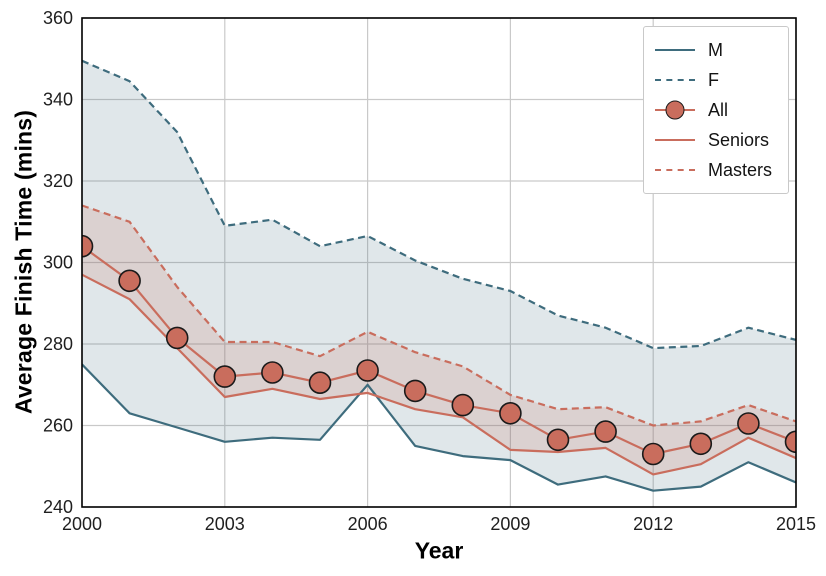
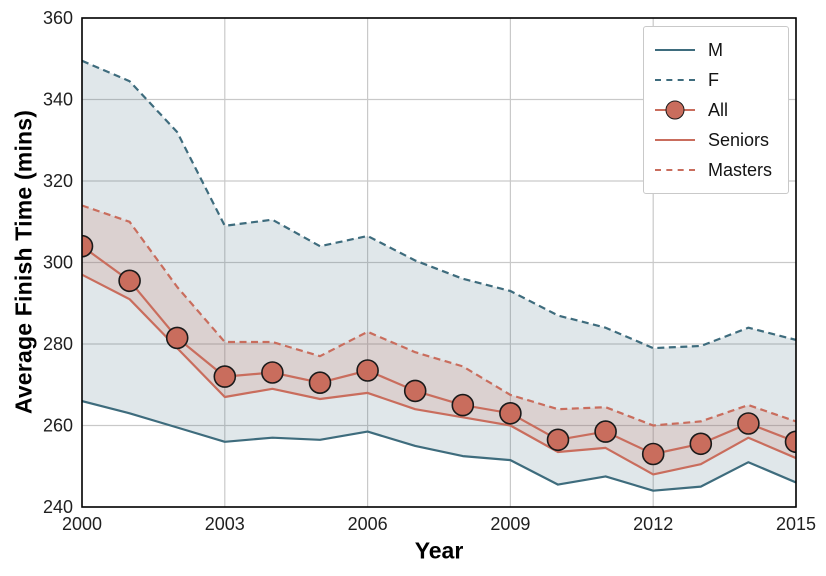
M/2000: 275 -> 266
M/2006: 270 -> 258
Seniors/2009: 254 -> 260
